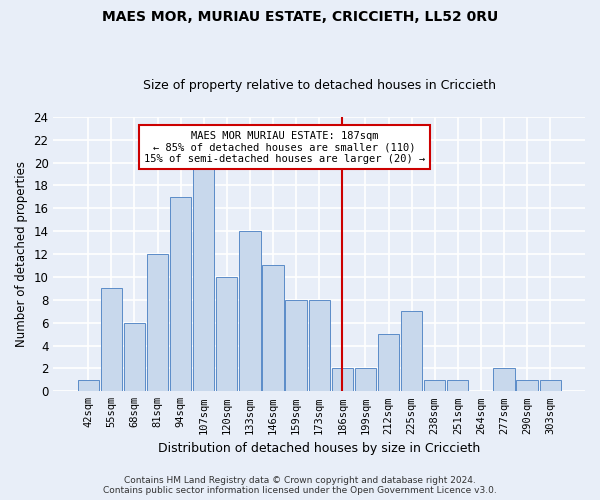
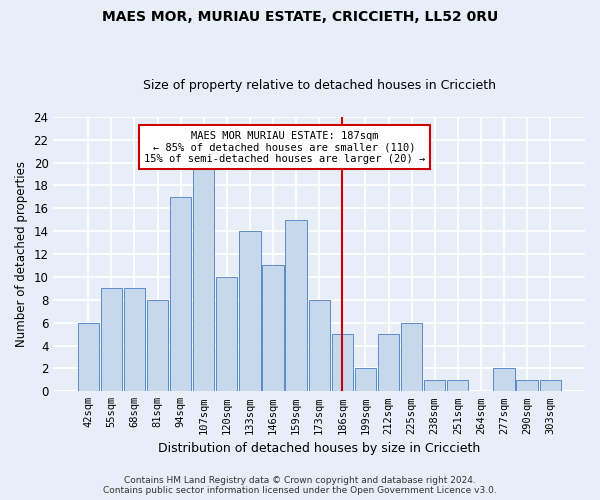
42sqm: 1 -> 6
68sqm: 6 -> 9
81sqm: 12 -> 8
159sqm: 8 -> 15
186sqm: 2 -> 5
225sqm: 7 -> 6
